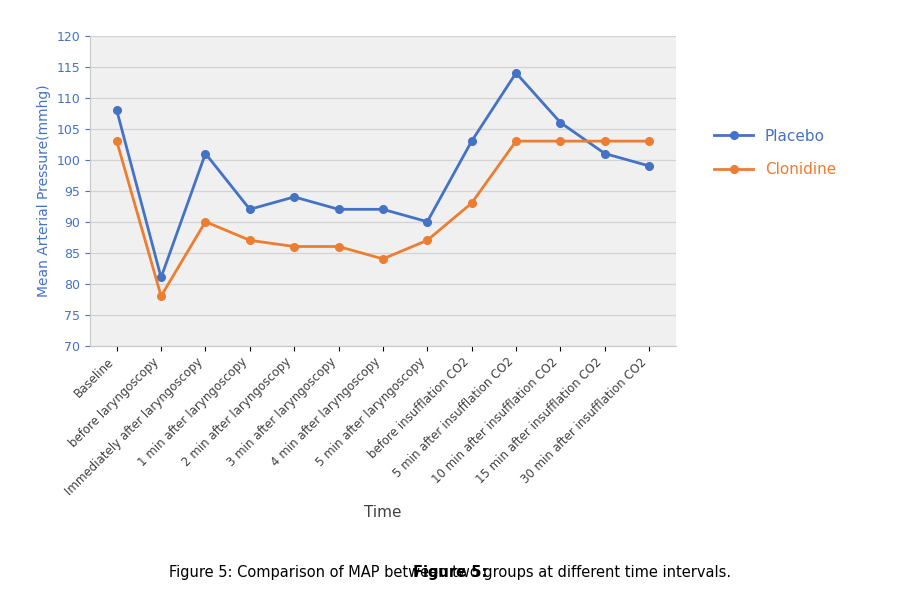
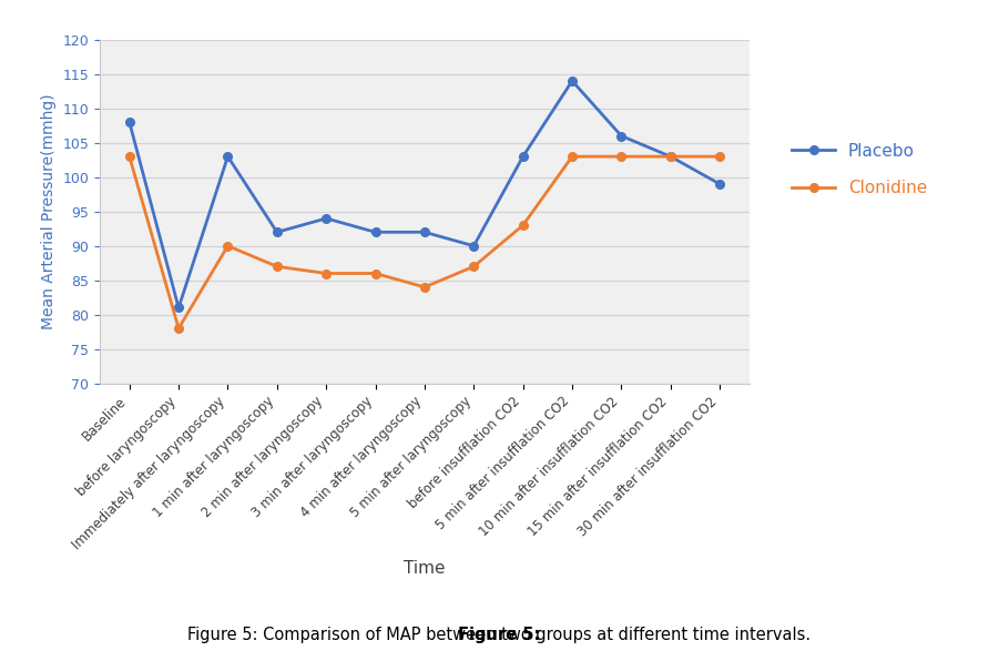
Placebo/Immediately after laryngoscopy: 101 -> 103
Placebo/15 min after insufflation CO2: 101 -> 103
